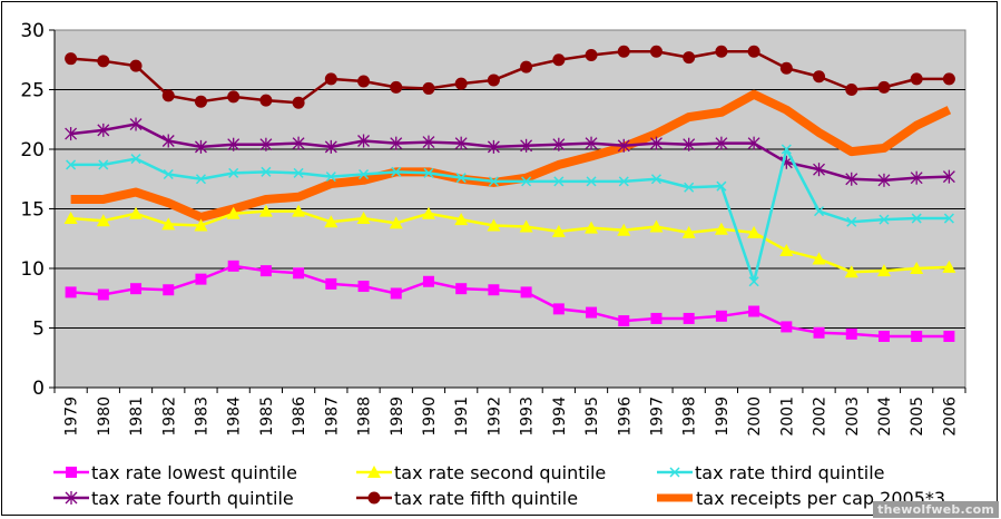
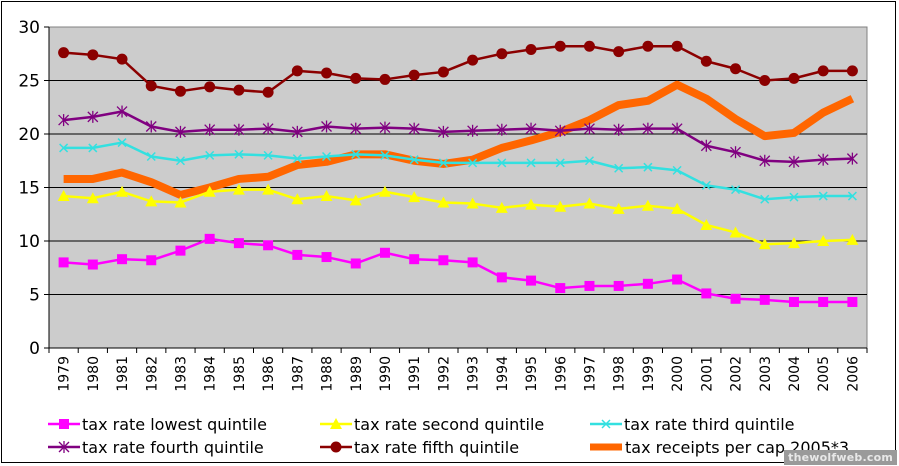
tax rate third quintile/2000: 8.9 -> 16.6
tax rate third quintile/2001: 20.0 -> 15.2
